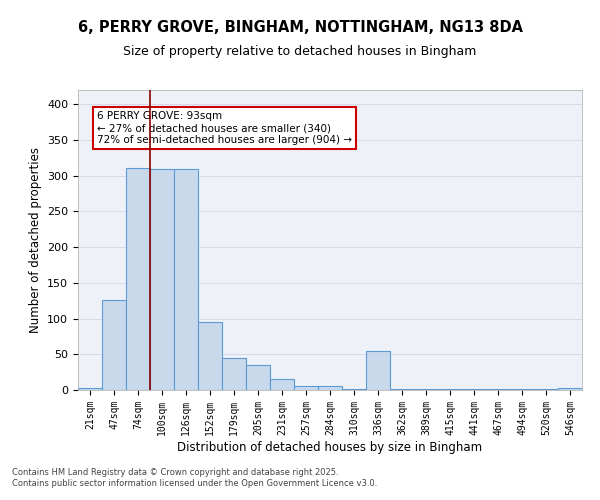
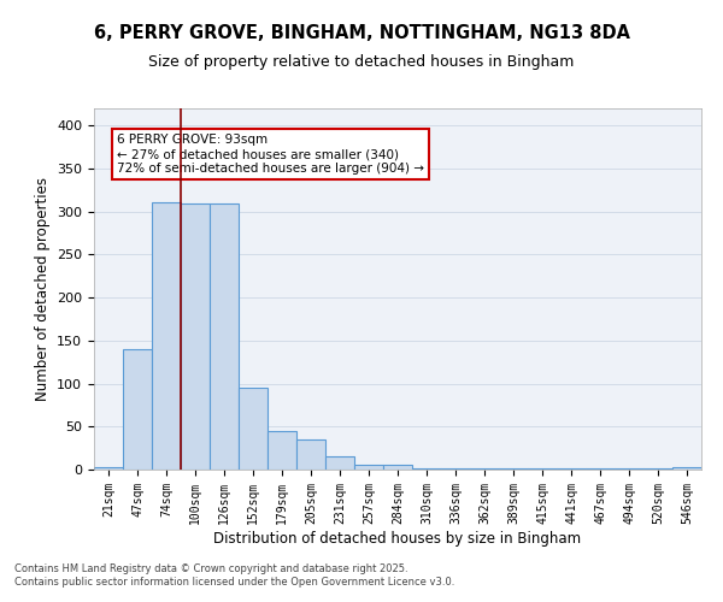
47sqm: 126 -> 140
336sqm: 54 -> 1
